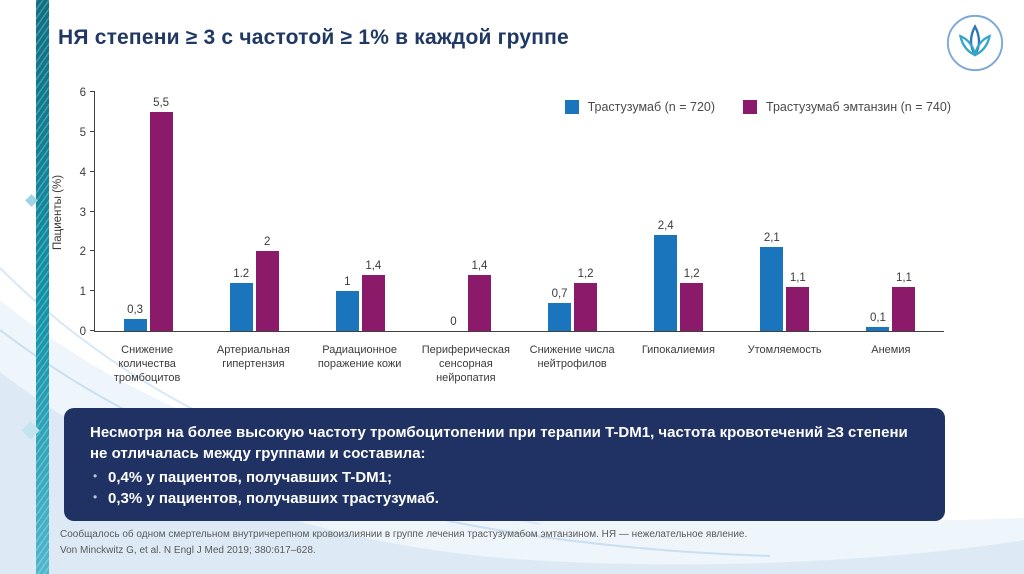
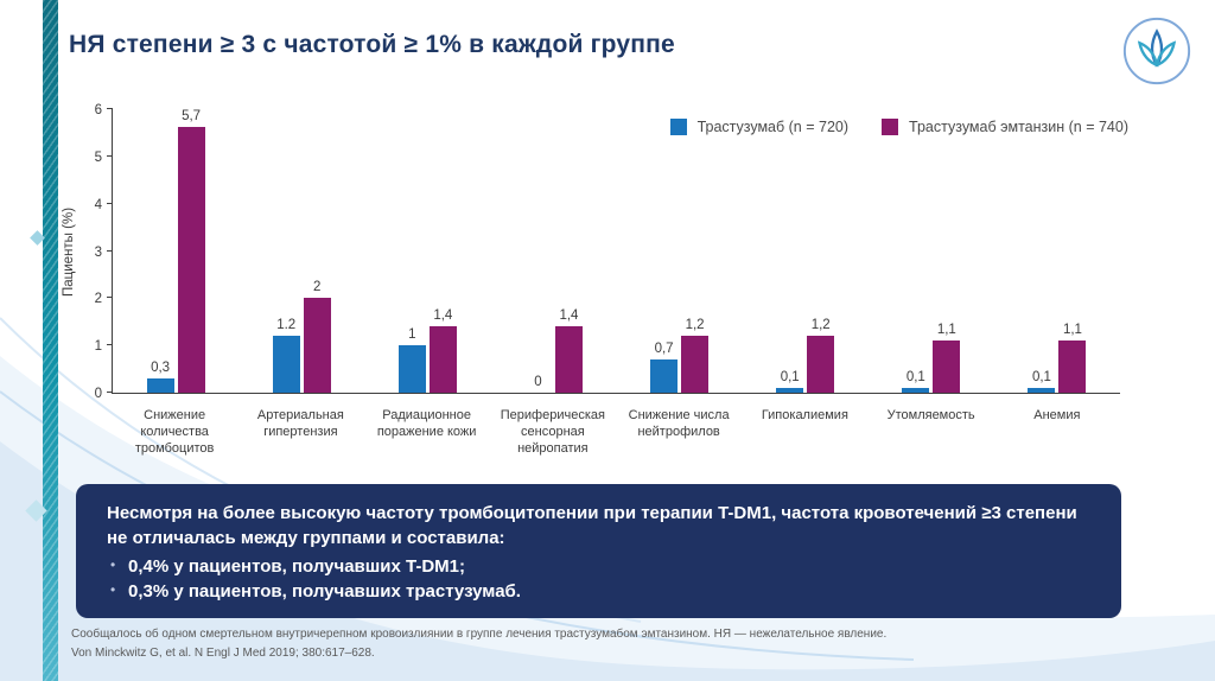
Трастузумаб эмтанзин (n = 740)/Снижение количества тромбоцитов: 5,5 -> 5,7
Трастузумаб (n = 720)/Гипокалиемия: 2,4 -> 0,1
Трастузумаб (n = 720)/Утомляемость: 2,1 -> 0,1
